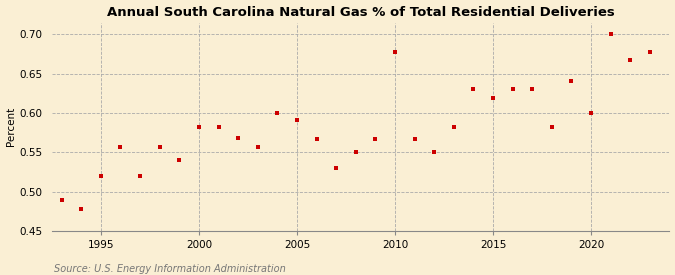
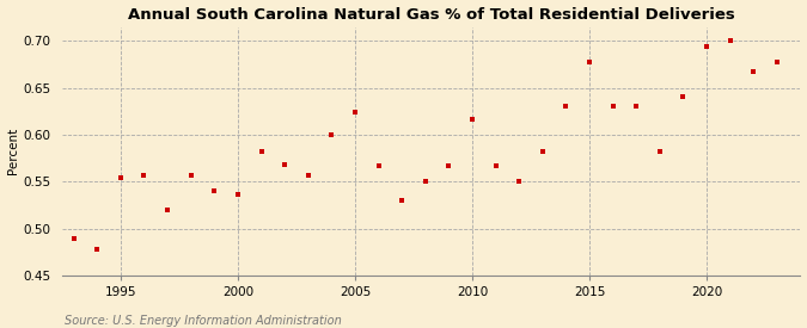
1995: 0.520 -> 0.554
2000: 0.582 -> 0.536
2005: 0.591 -> 0.624
2010: 0.678 -> 0.616
2015: 0.619 -> 0.678
2020: 0.600 -> 0.694
